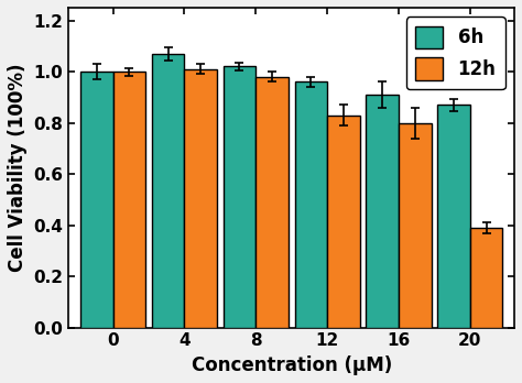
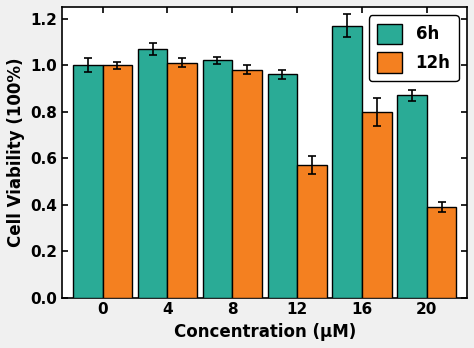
12h/12: 0.83 -> 0.57
6h/16: 0.91 -> 1.17
